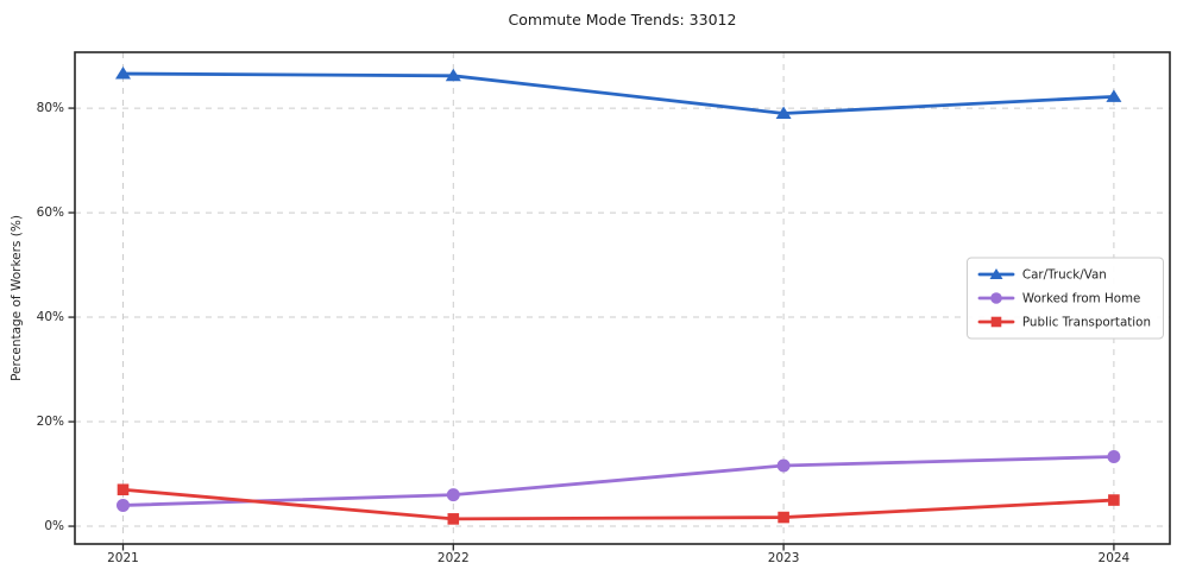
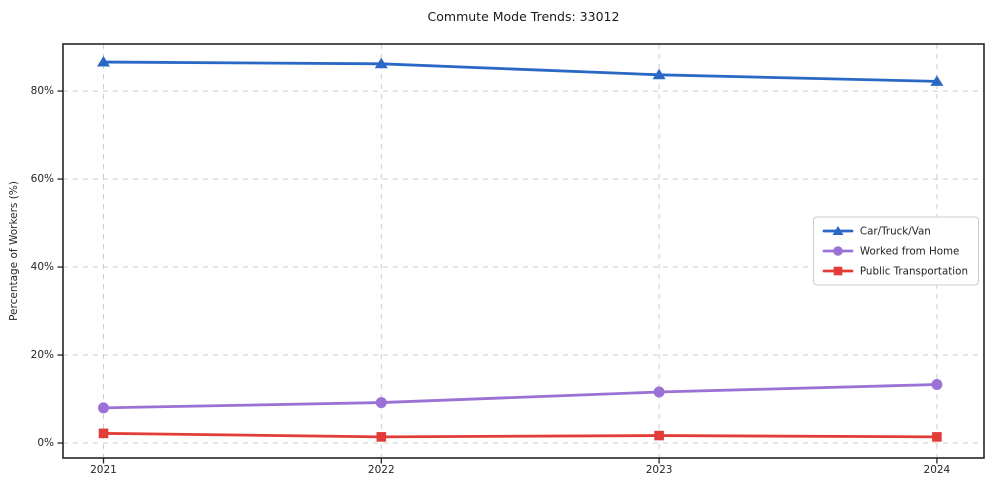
Worked from Home/2021: 4% -> 8%
Public Transportation/2021: 7% -> 2%
Worked from Home/2022: 6% -> 9%
Car/Truck/Van/2023: 79% -> 84%
Public Transportation/2024: 5% -> 1%
